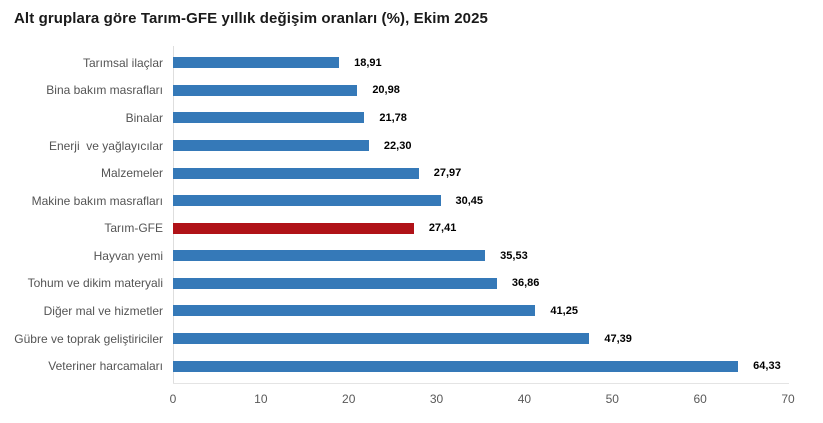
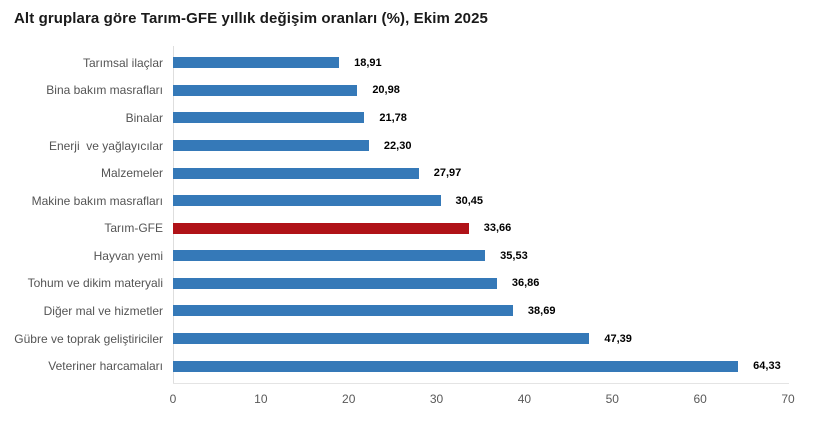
Tarım-GFE: 27,41 -> 33,66
Diğer mal ve hizmetler: 41,25 -> 38,69
